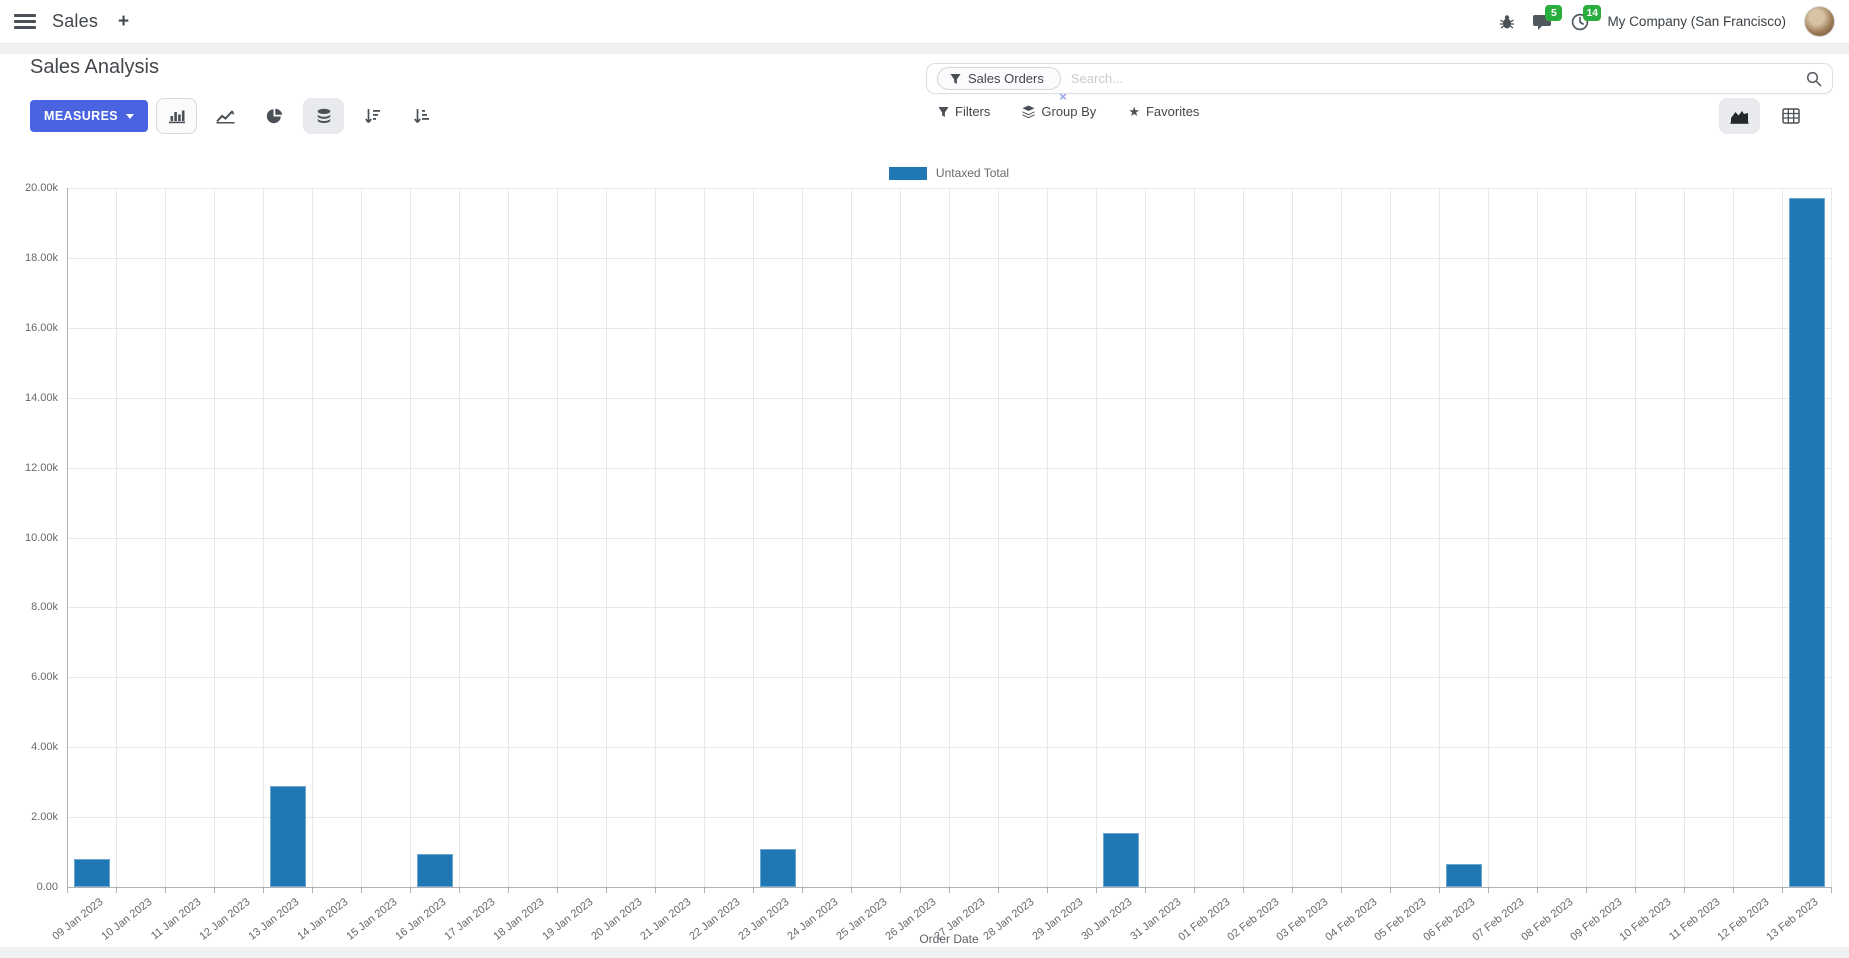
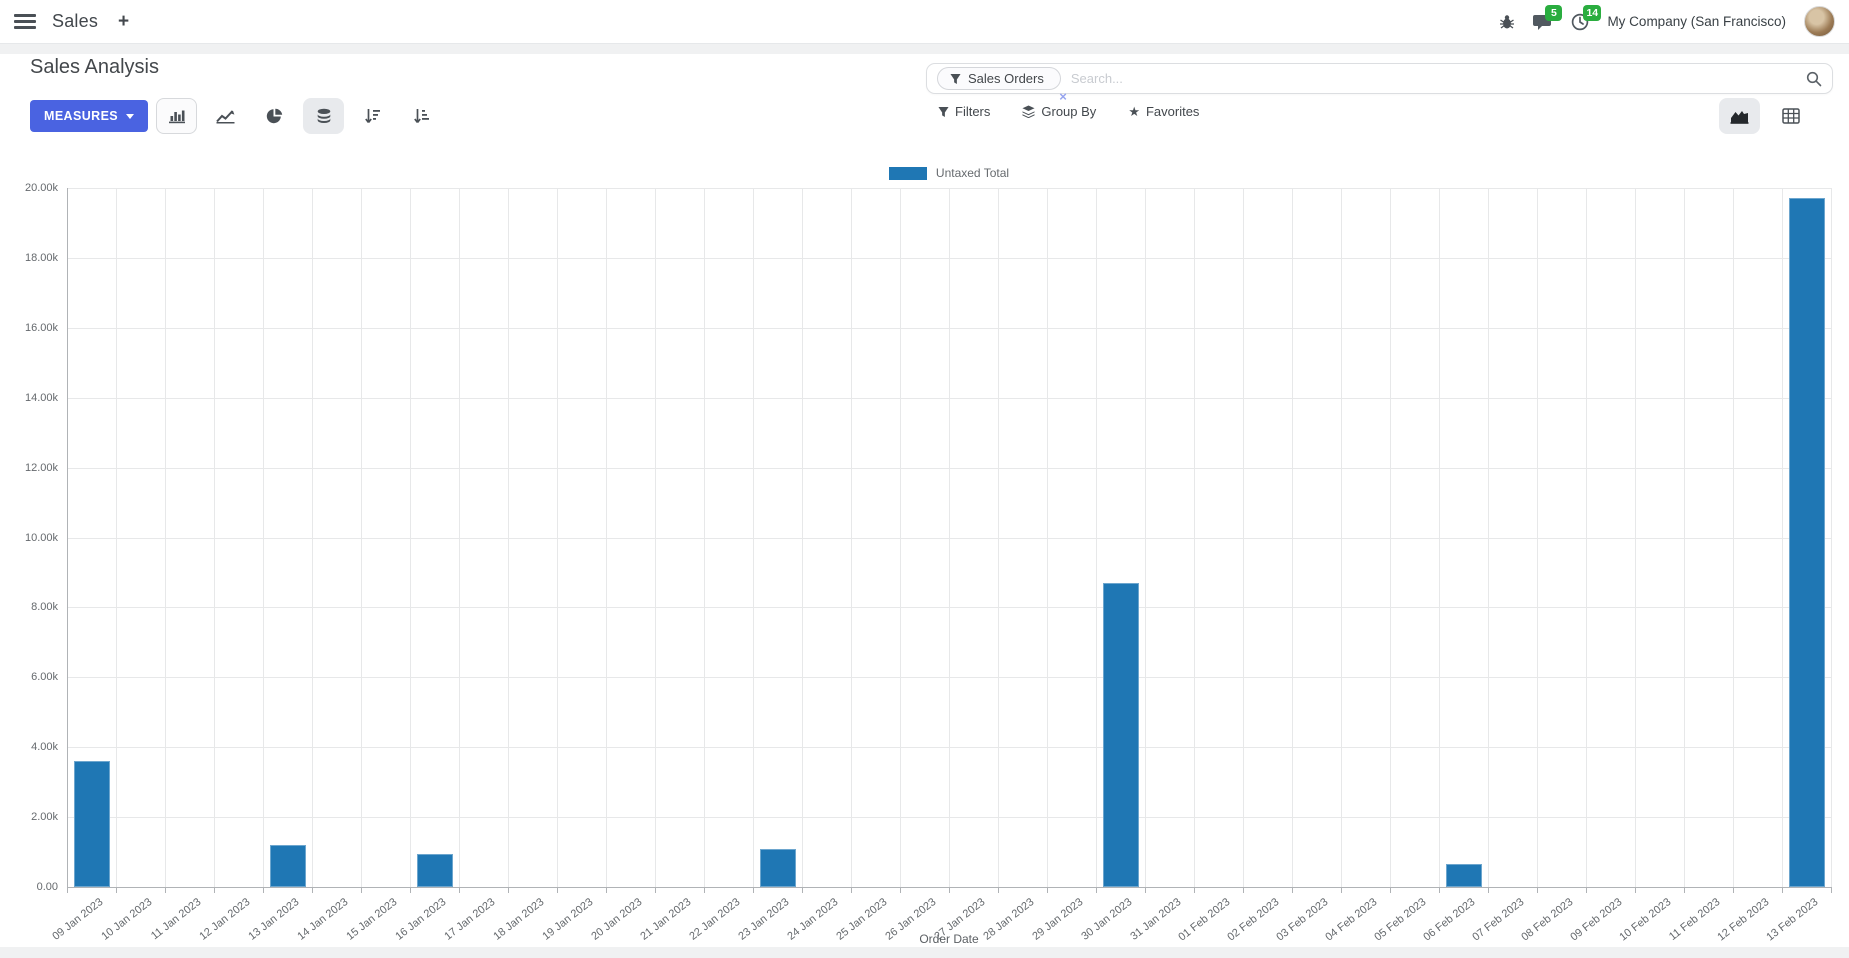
09 Jan 2023: 0.8k -> 3.6k
13 Jan 2023: 2.9k -> 1.2k
30 Jan 2023: 1.6k -> 8.7k
